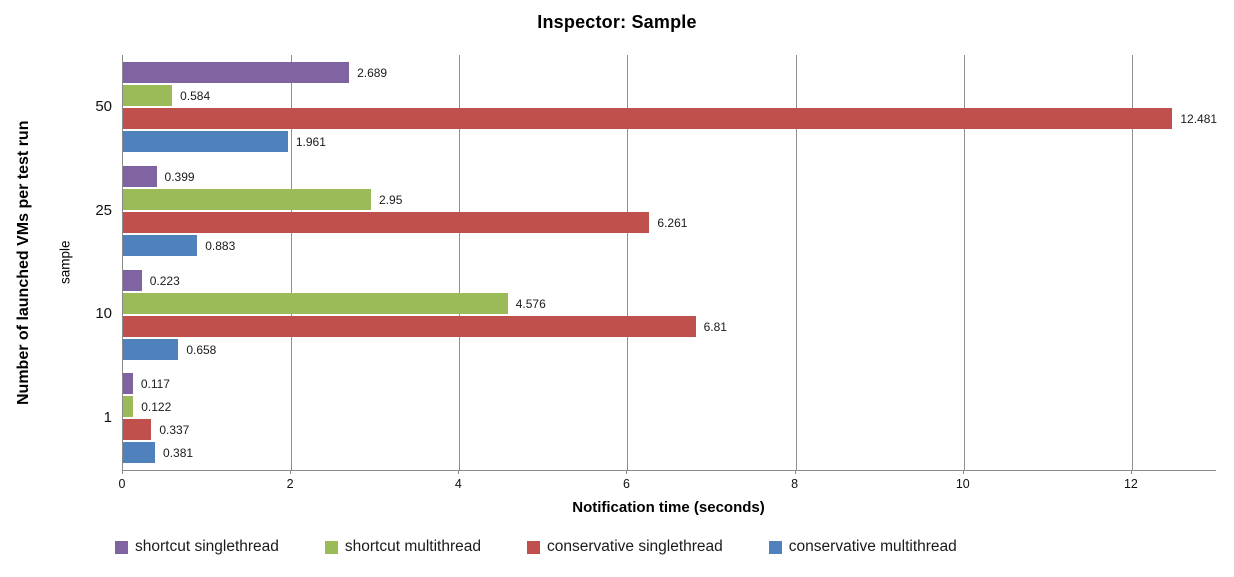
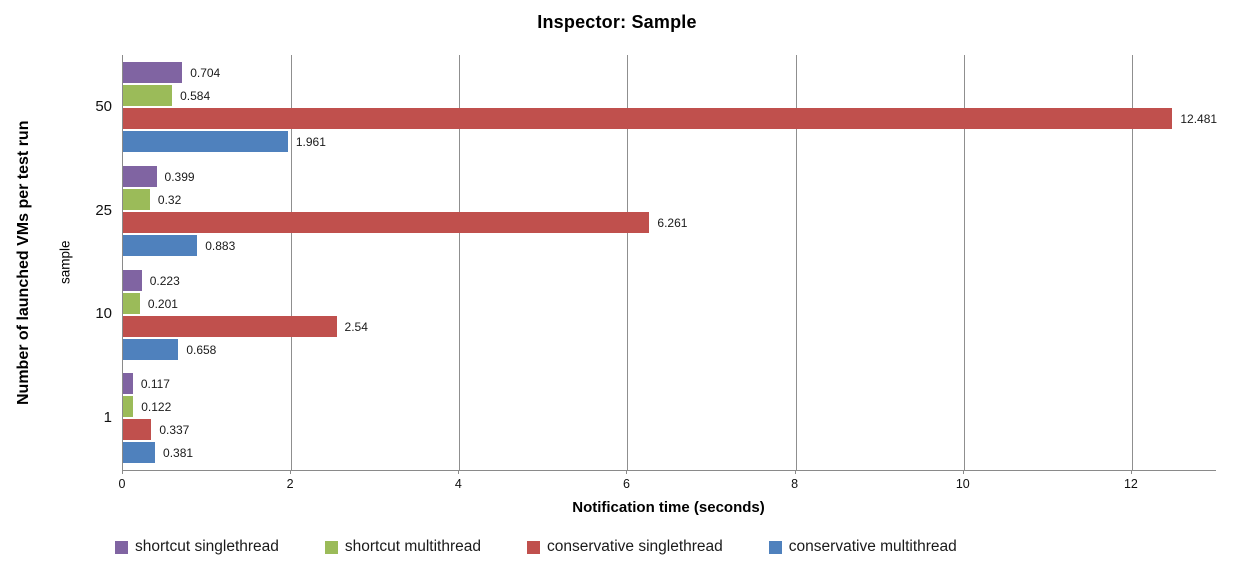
shortcut singlethread/50: 2.689 -> 0.704
shortcut multithread/25: 2.95 -> 0.32
shortcut multithread/10: 4.576 -> 0.201
conservative singlethread/10: 6.81 -> 2.54
